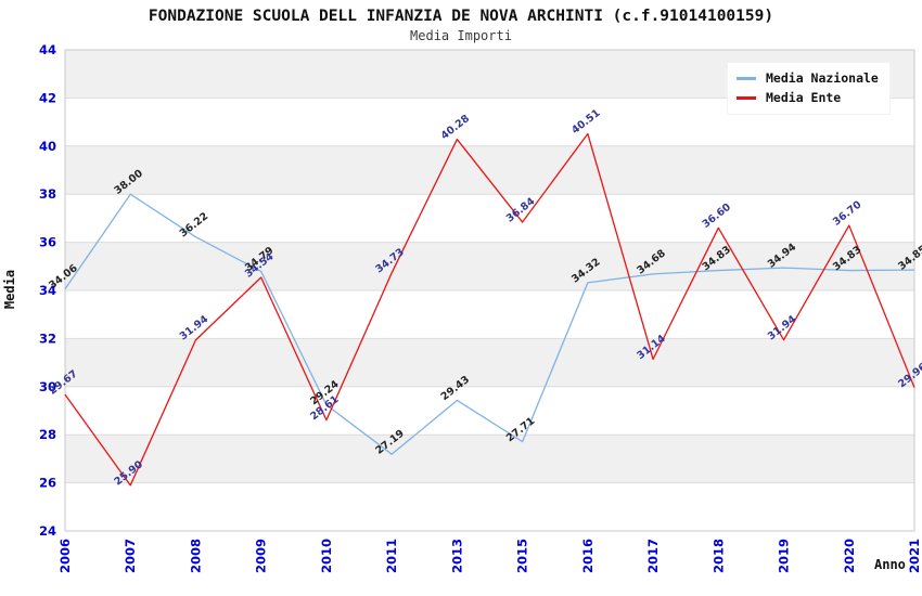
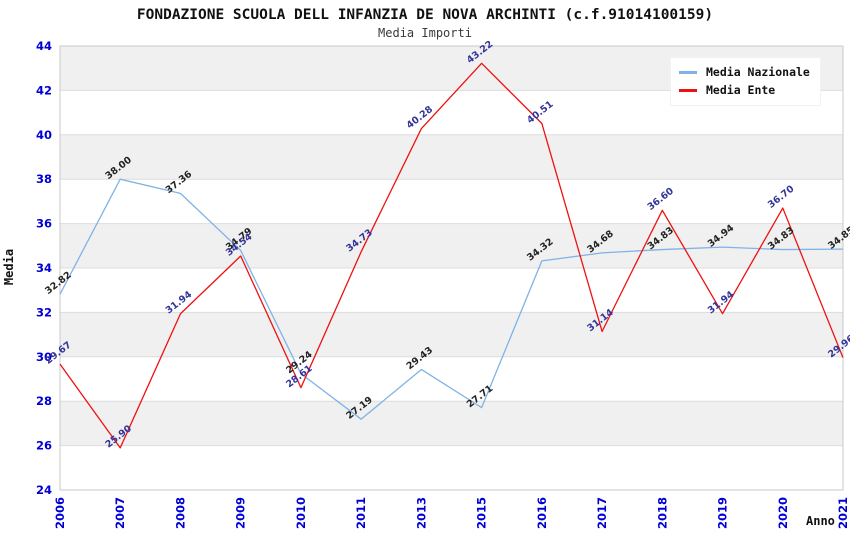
Media Nazionale/2006: 34.06 -> 32.82
Media Nazionale/2008: 36.22 -> 37.36
Media Ente/2015: 36.84 -> 43.22
